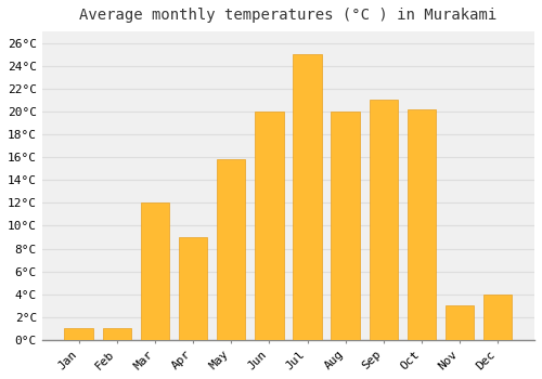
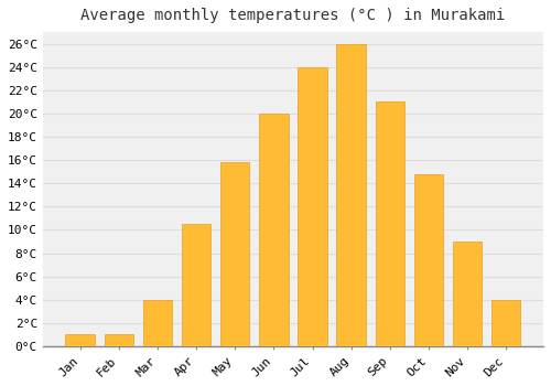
Mar: 12.0°C -> 4.0°C
Apr: 9.0°C -> 10.5°C
Jul: 25.0°C -> 24.0°C
Aug: 20.0°C -> 26.0°C
Oct: 20.2°C -> 14.8°C
Nov: 3.0°C -> 9.0°C
